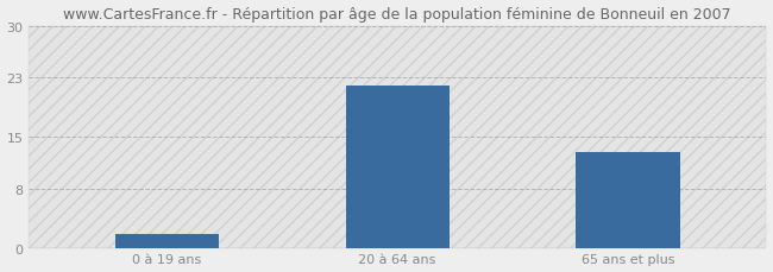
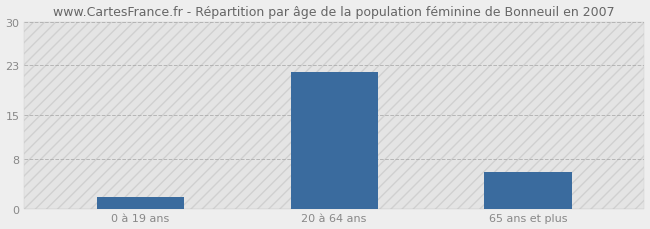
65 ans et plus: 13 -> 6
